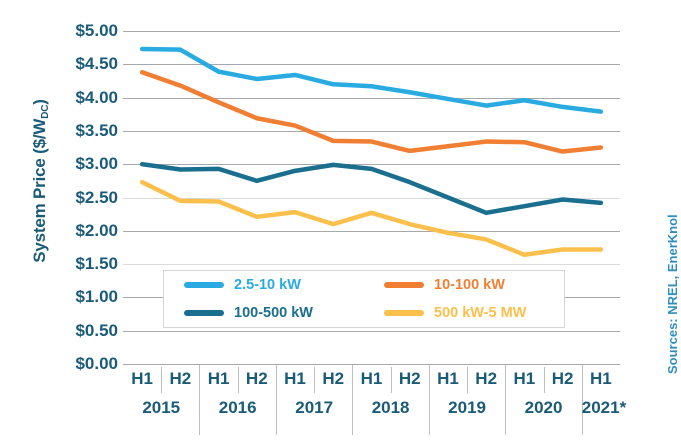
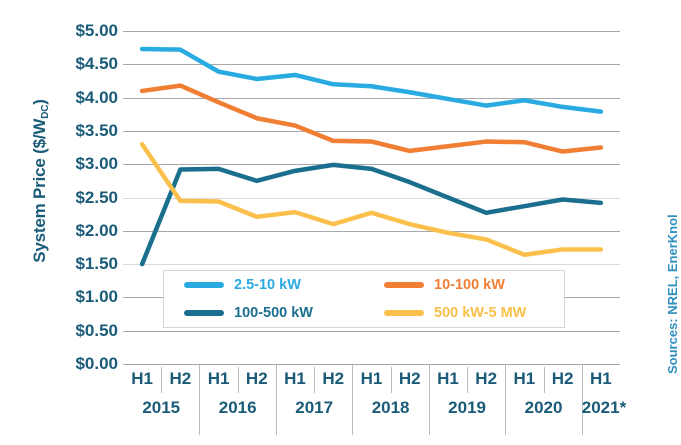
10-100 kW/H1 2015: $4.4 -> $4.1
100-500 kW/H1 2015: $3.0 -> $1.5
500 kW-5 MW/H1 2015: $2.7 -> $3.3
